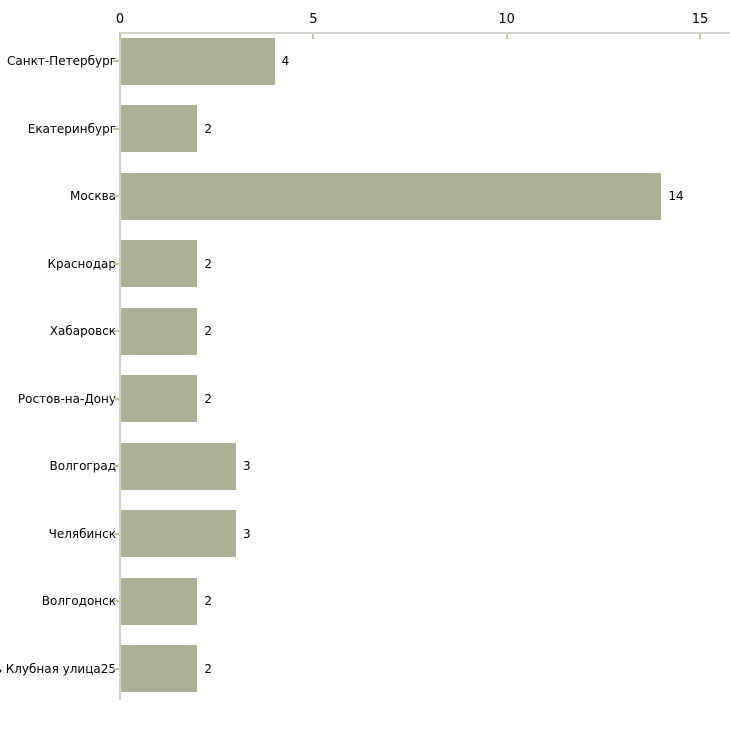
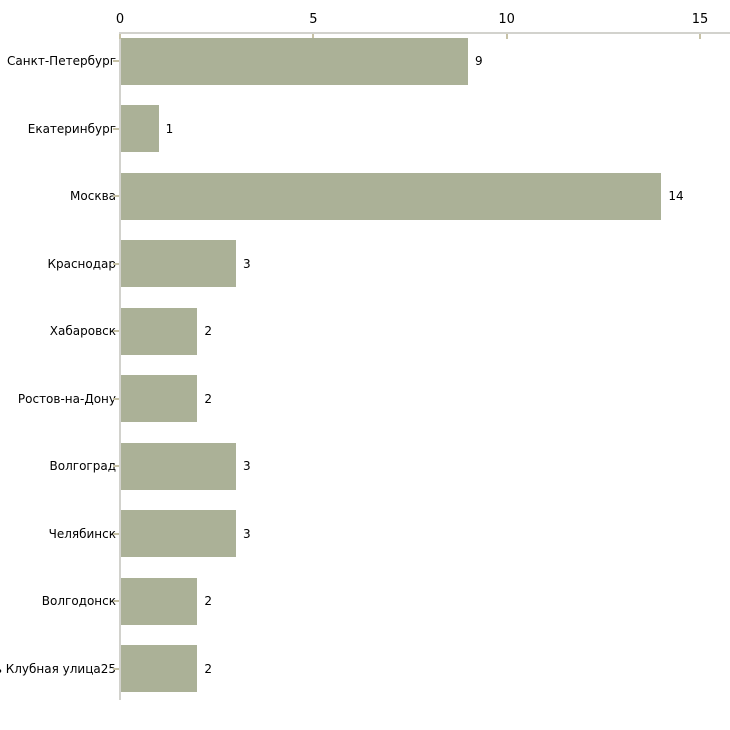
Санкт-Петербург: 4 -> 9
Екатеринбург: 2 -> 1
Краснодар: 2 -> 3
